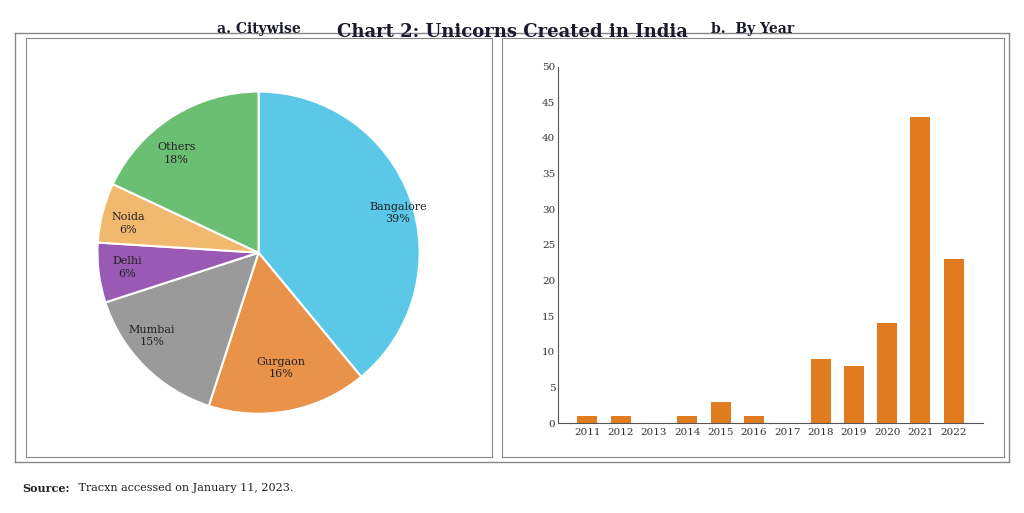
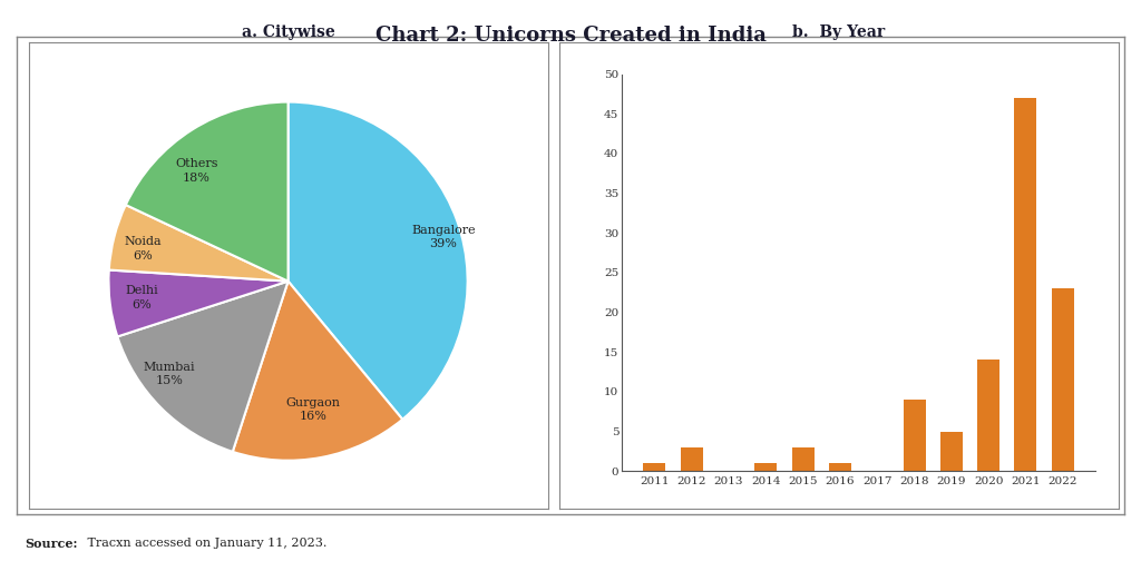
2012: 1 -> 3
2019: 8 -> 5
2021: 43 -> 47
